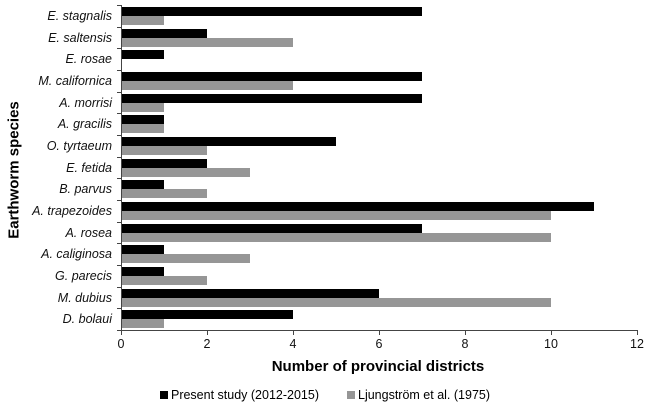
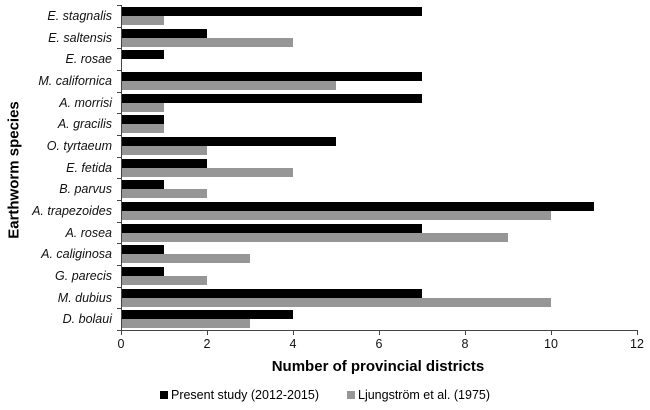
Ljungström et al. (1975)/M. californica: 4 -> 5
Ljungström et al. (1975)/E. fetida: 3 -> 4
Ljungström et al. (1975)/A. rosea: 10 -> 9
Present study (2012-2015)/M. dubius: 6 -> 7
Ljungström et al. (1975)/D. bolaui: 1 -> 3
